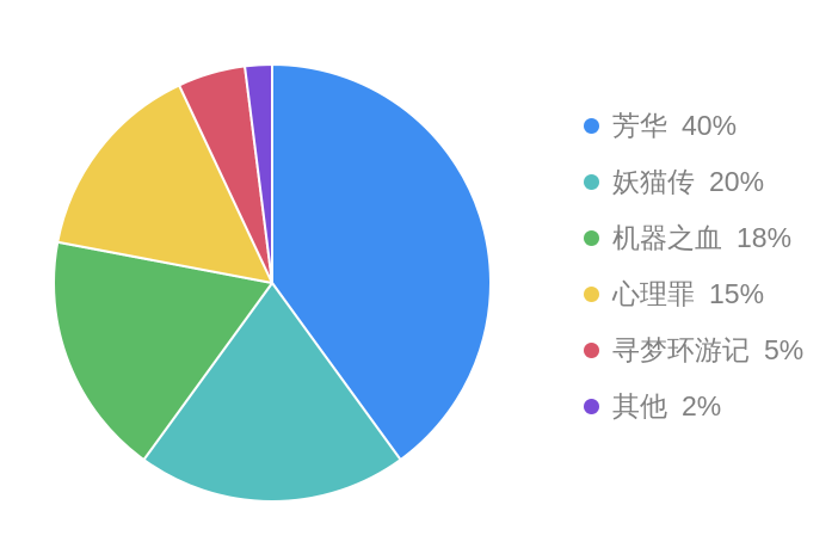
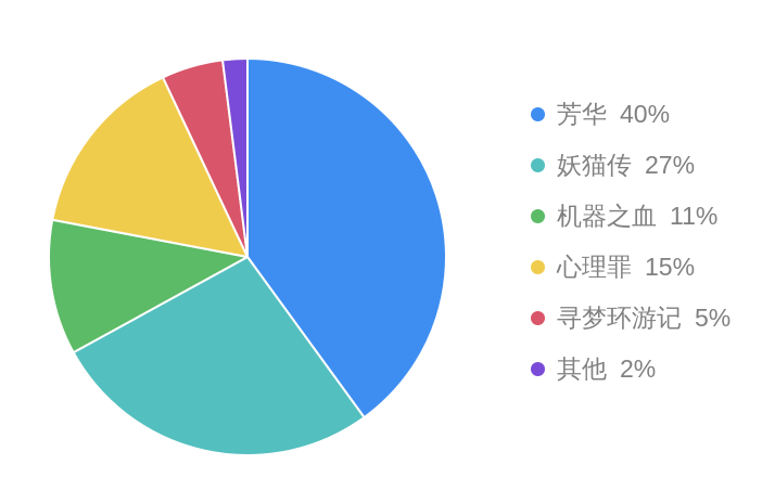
妖猫传: 20% -> 27%
机器之血: 18% -> 11%
